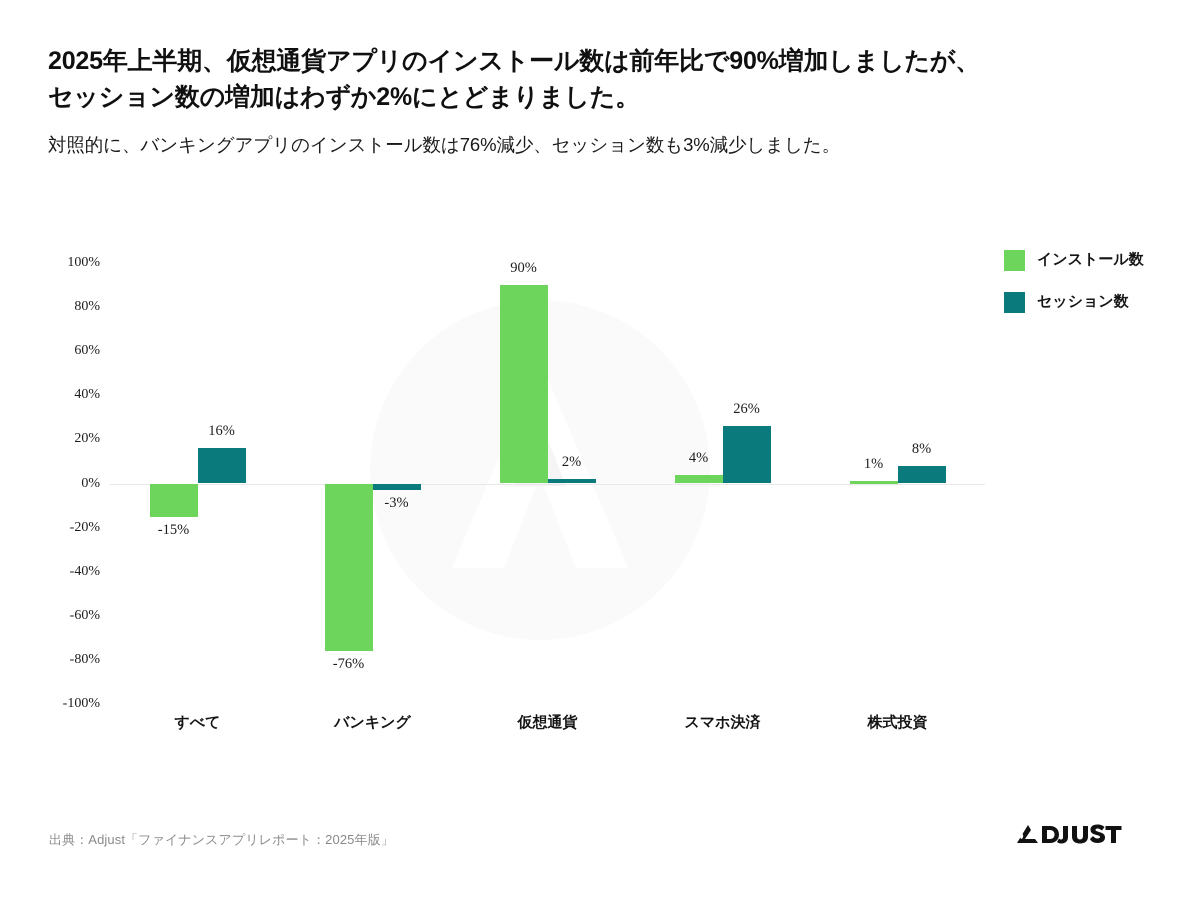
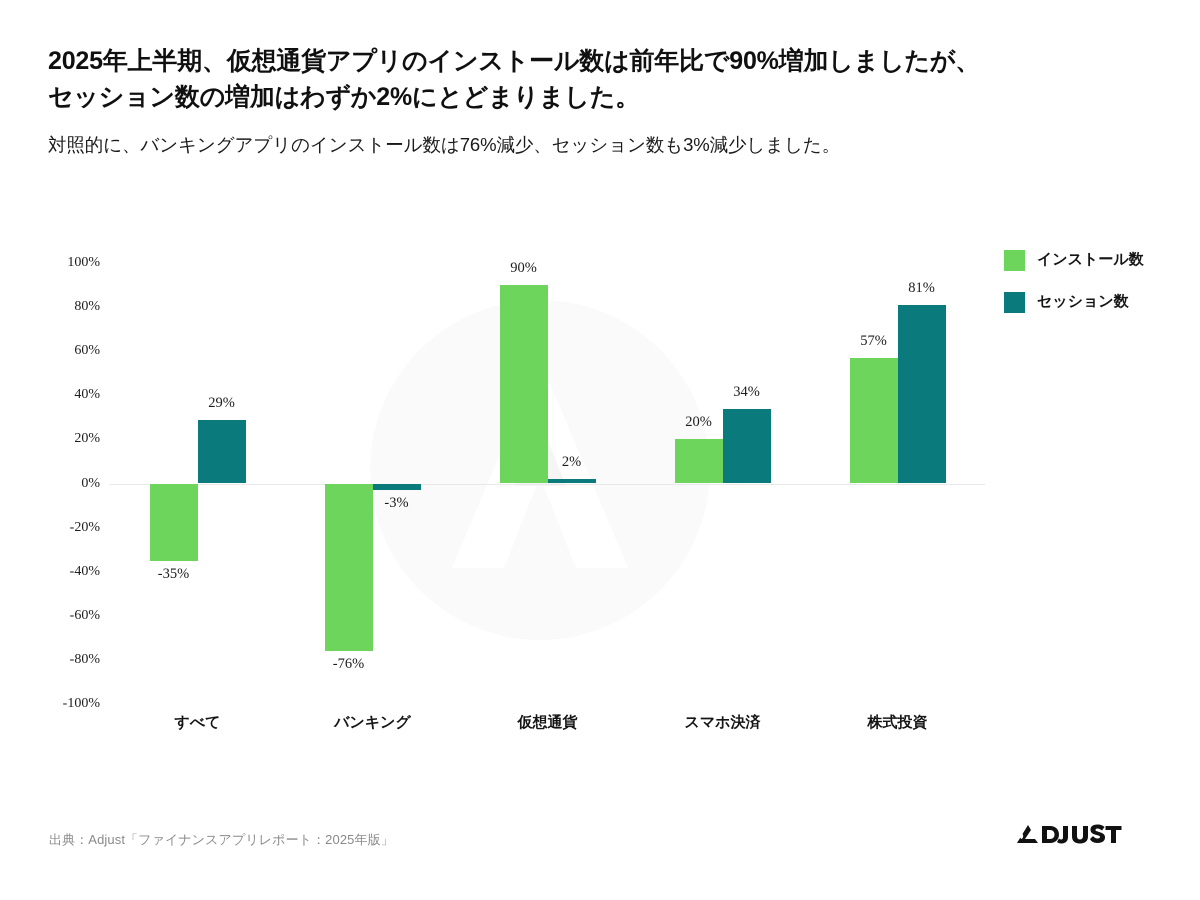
インストール数/すべて: -15% -> -35%
セッション数/すべて: 16% -> 29%
インストール数/スマホ決済: 4% -> 20%
セッション数/スマホ決済: 26% -> 34%
インストール数/株式投資: 1% -> 57%
セッション数/株式投資: 8% -> 81%
